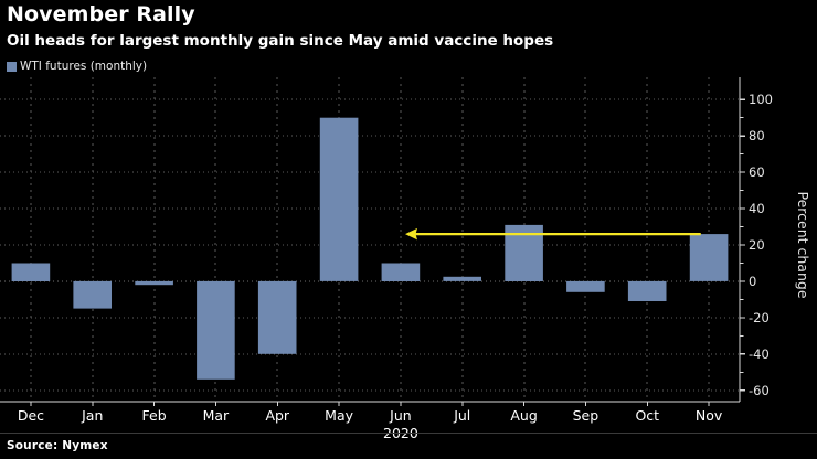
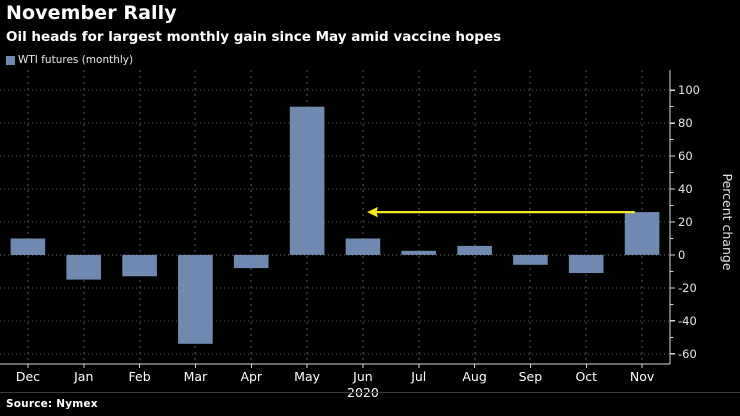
Feb: -2 -> -13
Apr: -40 -> -8
Aug: 31 -> 6
